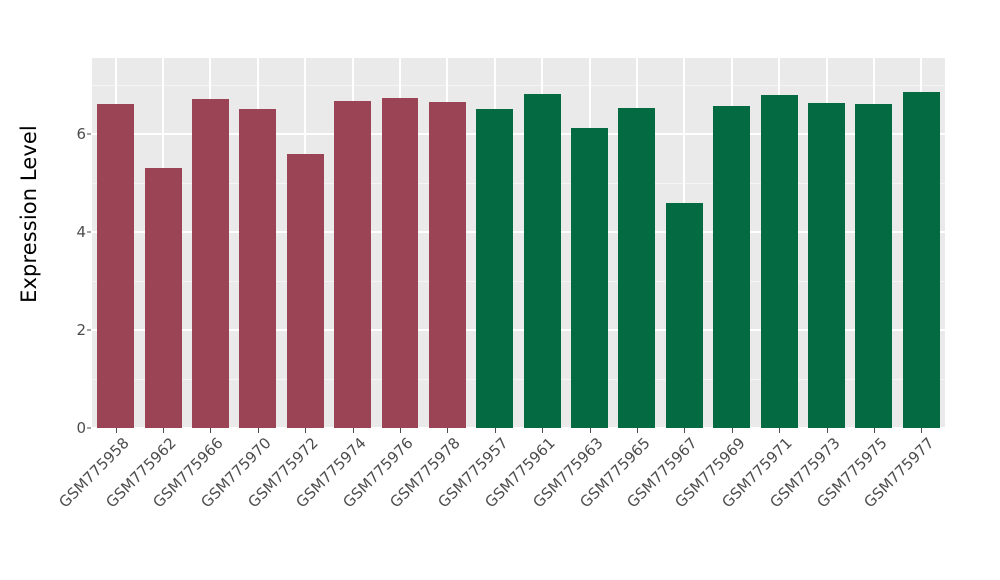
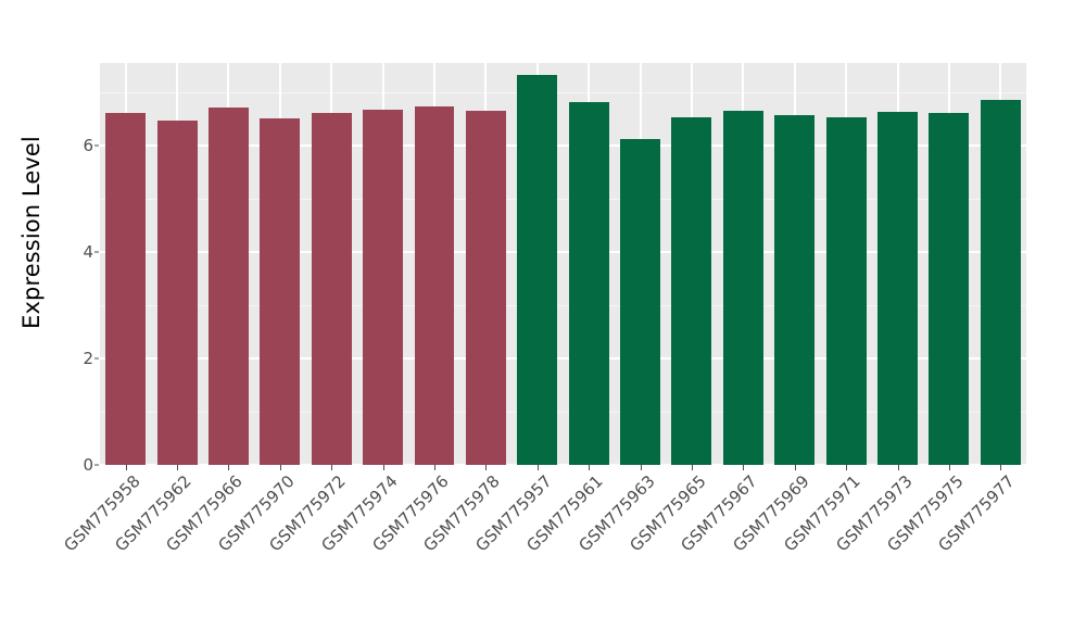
GSM775962: 5.3 -> 6.5
GSM775972: 5.6 -> 6.6
GSM775957: 6.5 -> 7.3
GSM775967: 4.6 -> 6.7
GSM775971: 6.8 -> 6.5
